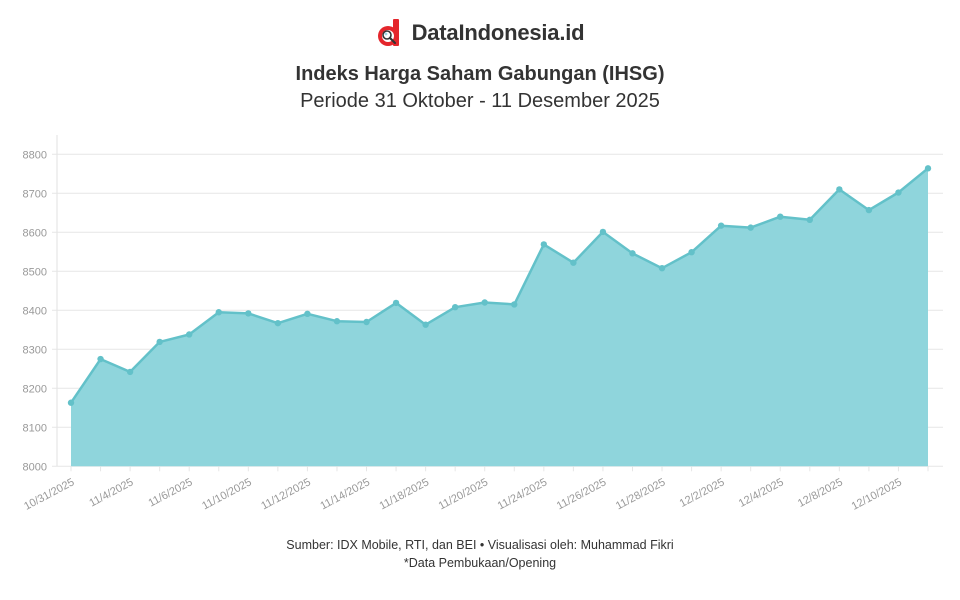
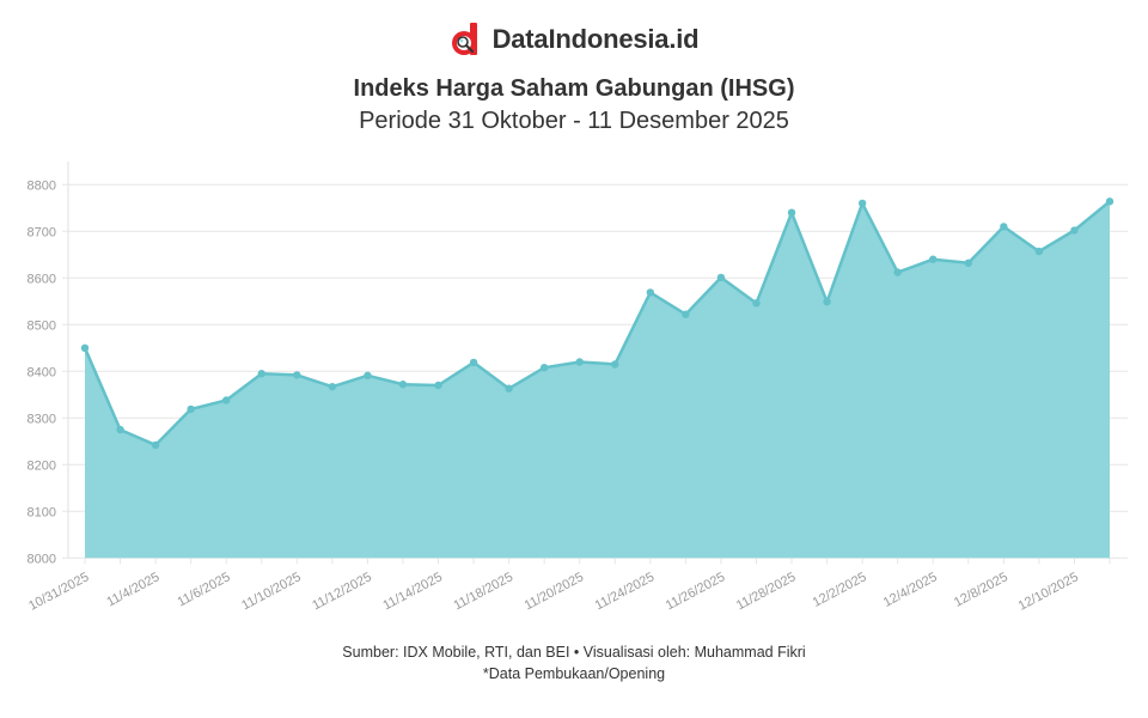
10/31/2025: 8160 -> 8450
11/28/2025: 8510 -> 8740
12/2/2025: 8620 -> 8760
